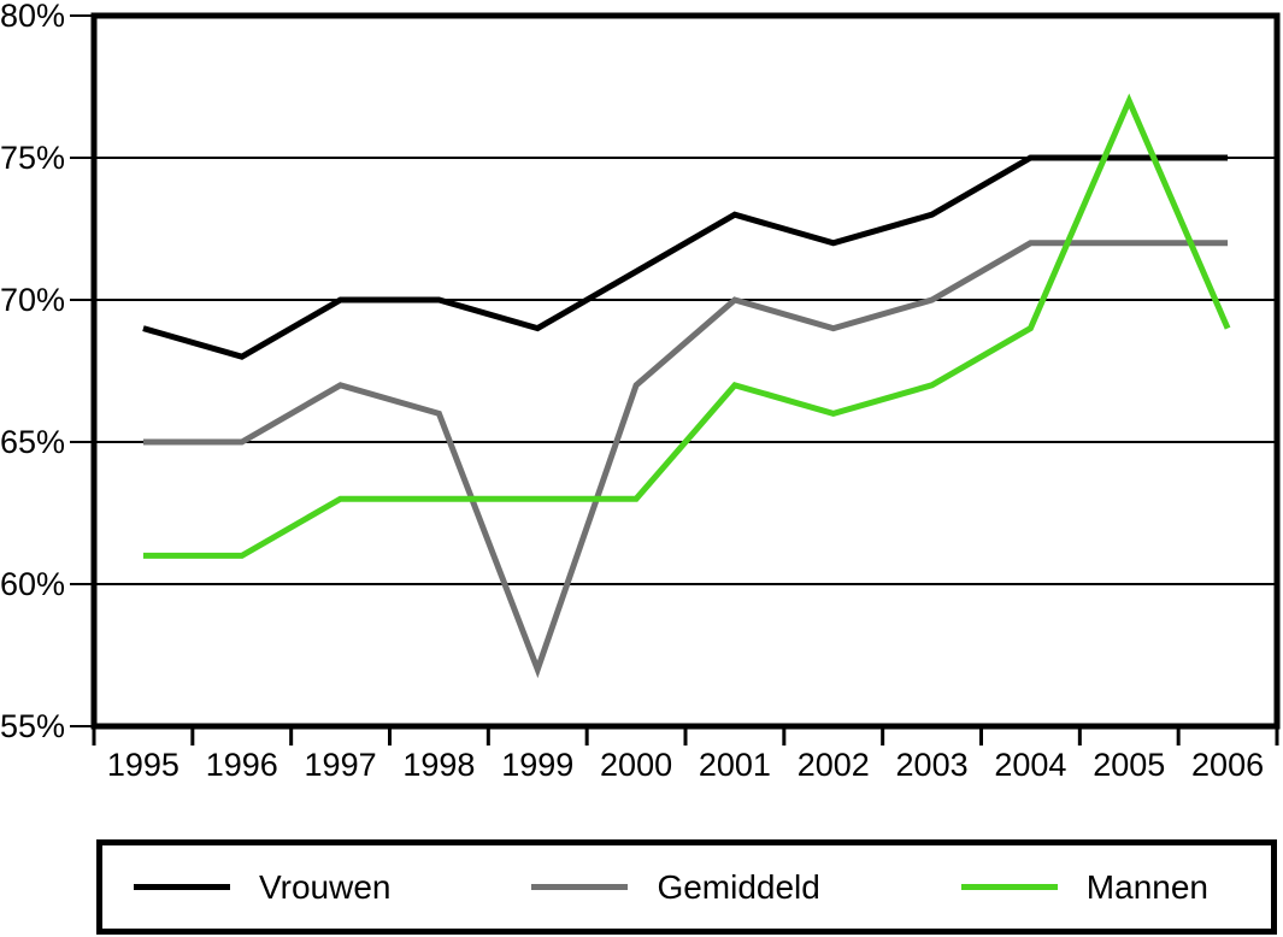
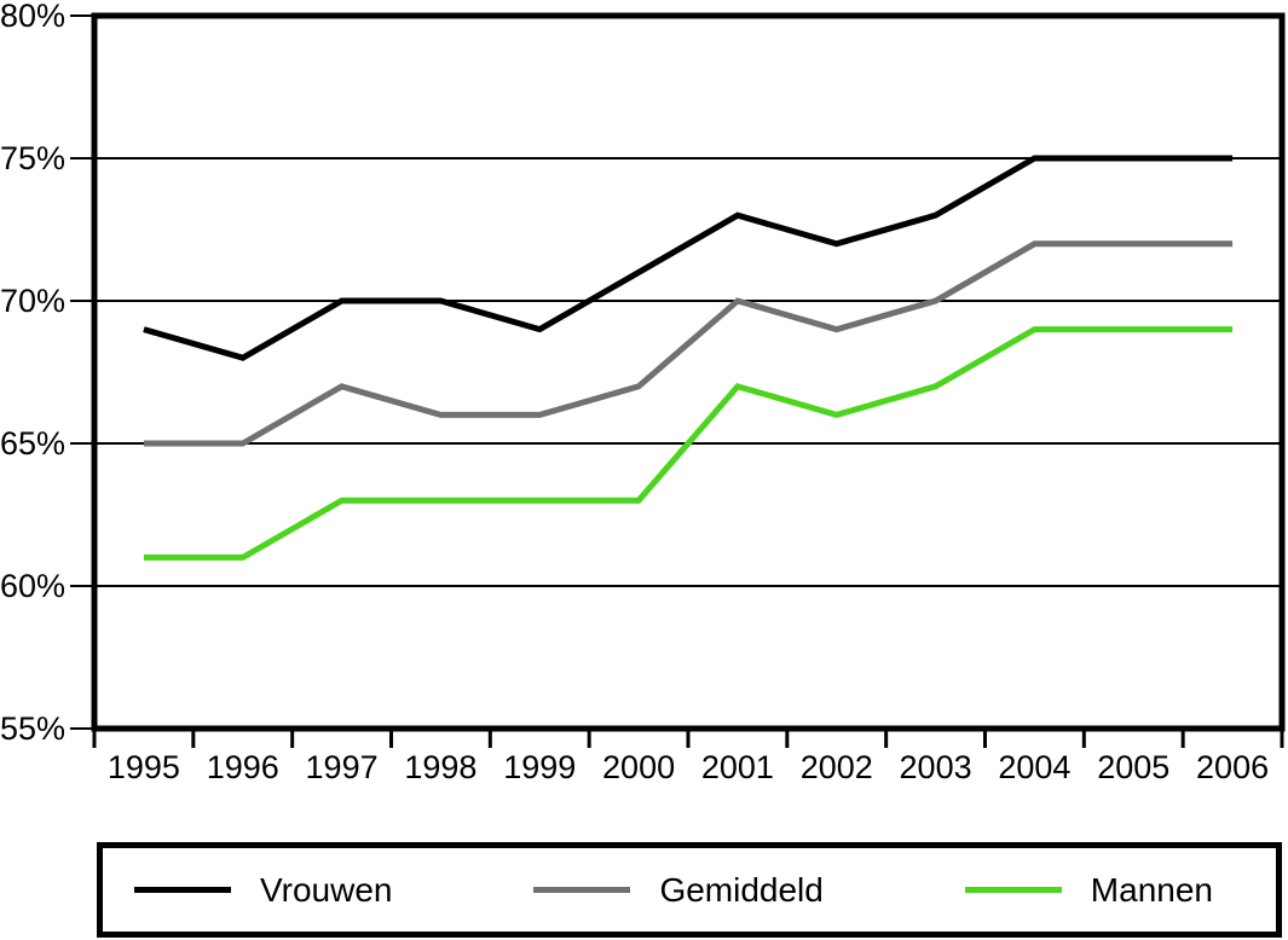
Gemiddeld/1999: 57% -> 66%
Mannen/2005: 77% -> 69%
